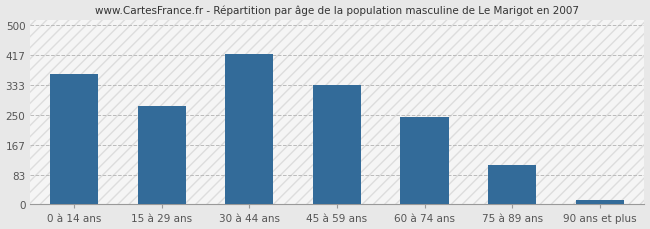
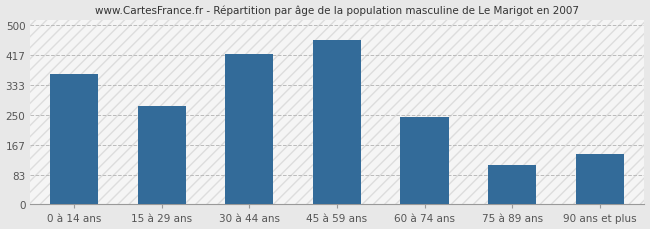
45 à 59 ans: 333 -> 460
90 ans et plus: 12 -> 140
